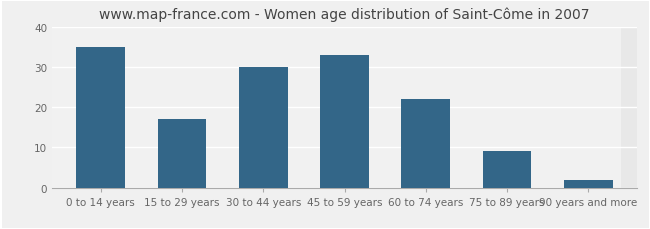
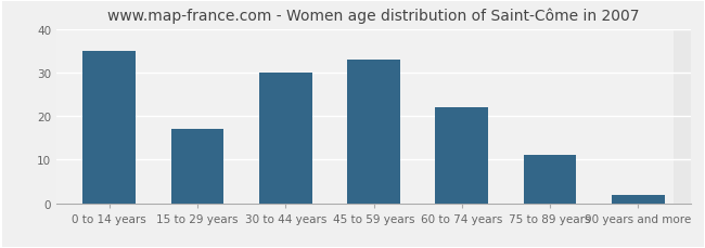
75 to 89 years: 9 -> 11
